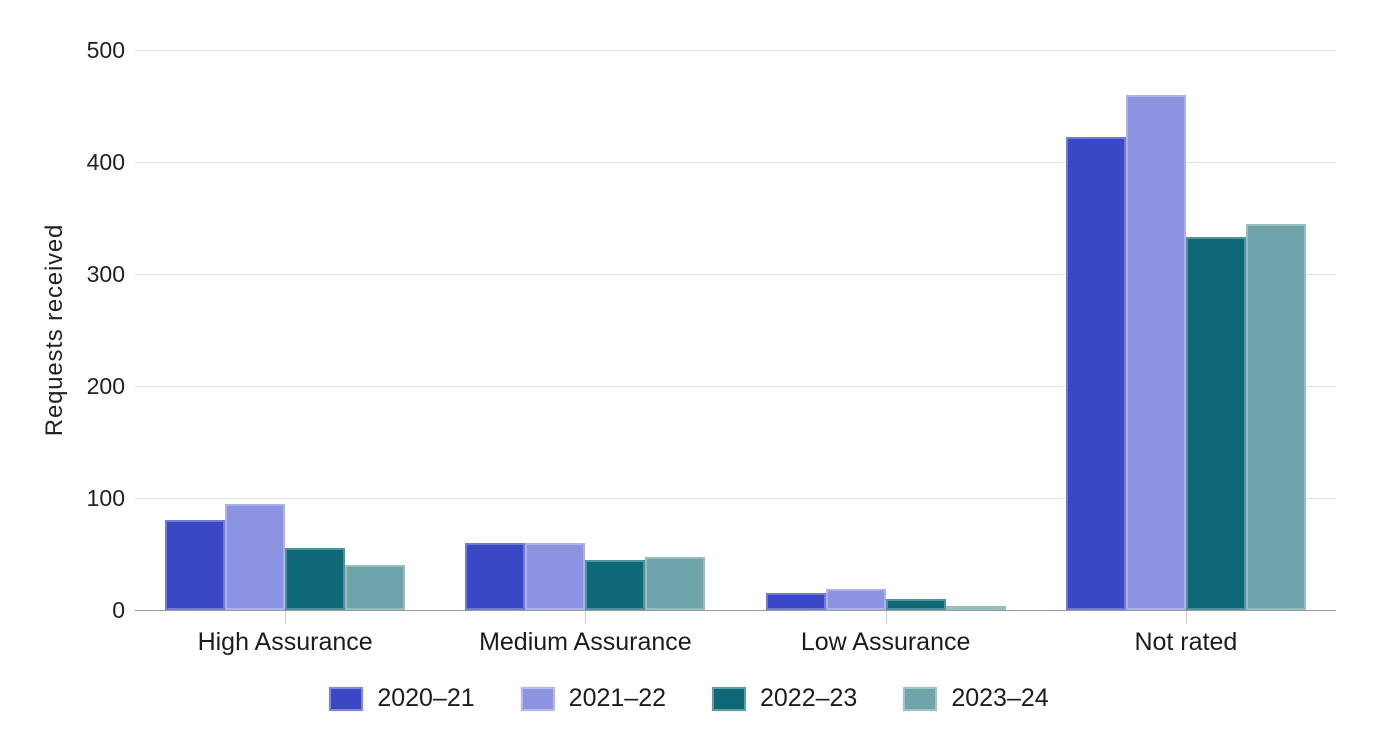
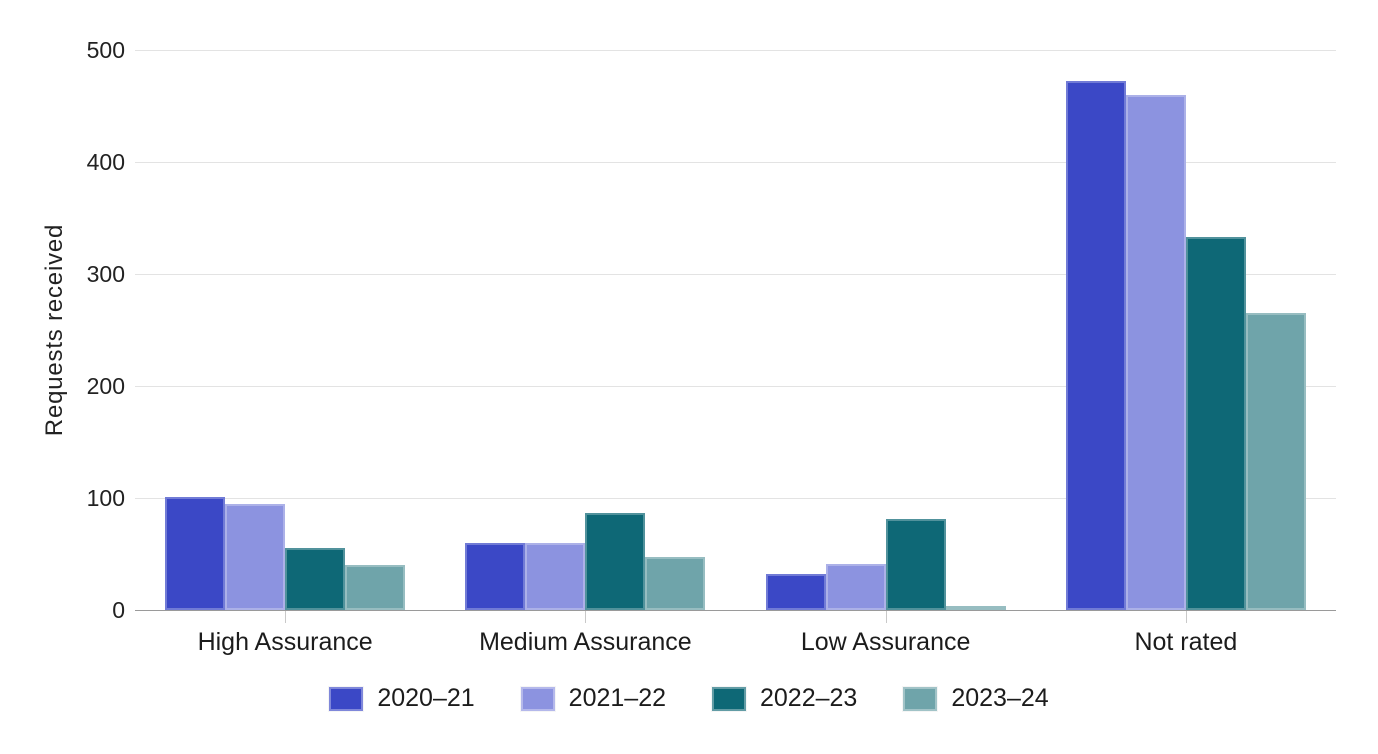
2020–21/High Assurance: 80 -> 101
2022–23/Medium Assurance: 45 -> 87
2020–21/Low Assurance: 15 -> 32
2021–22/Low Assurance: 19 -> 41
2022–23/Low Assurance: 10 -> 81
2020–21/Not rated: 422 -> 472
2023–24/Not rated: 345 -> 265
